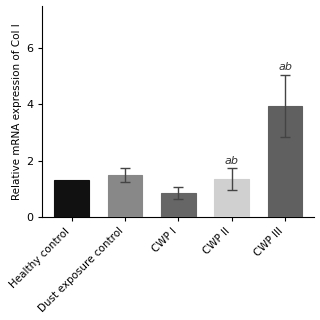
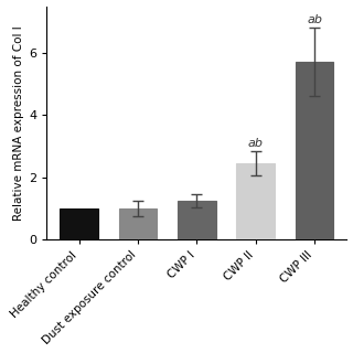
Healthy control: 1.30 -> 1.00
Dust exposure control: 1.50 -> 1.00
CWP I: 0.85 -> 1.25
CWP II: 1.35 -> 2.45
CWP III: 3.95 -> 5.70
